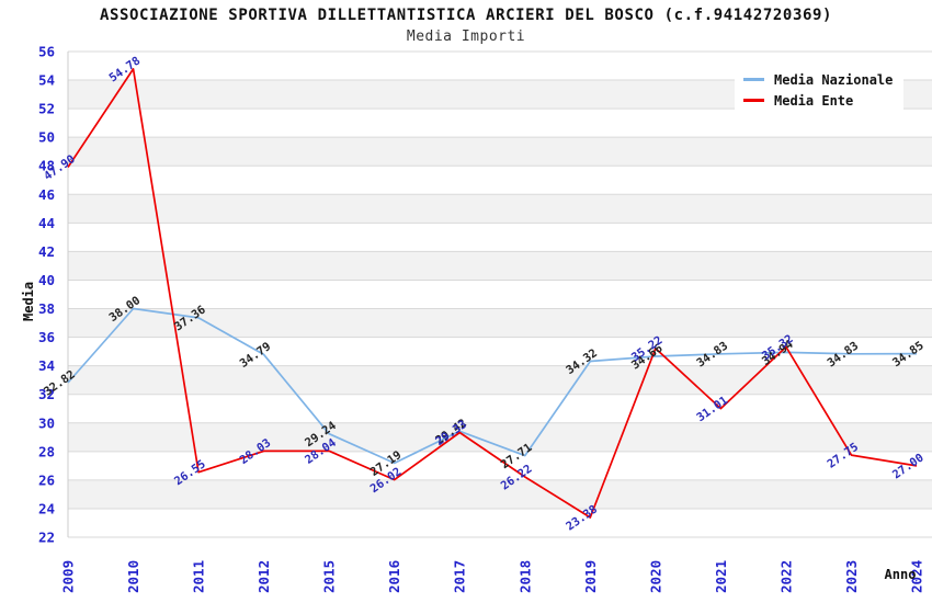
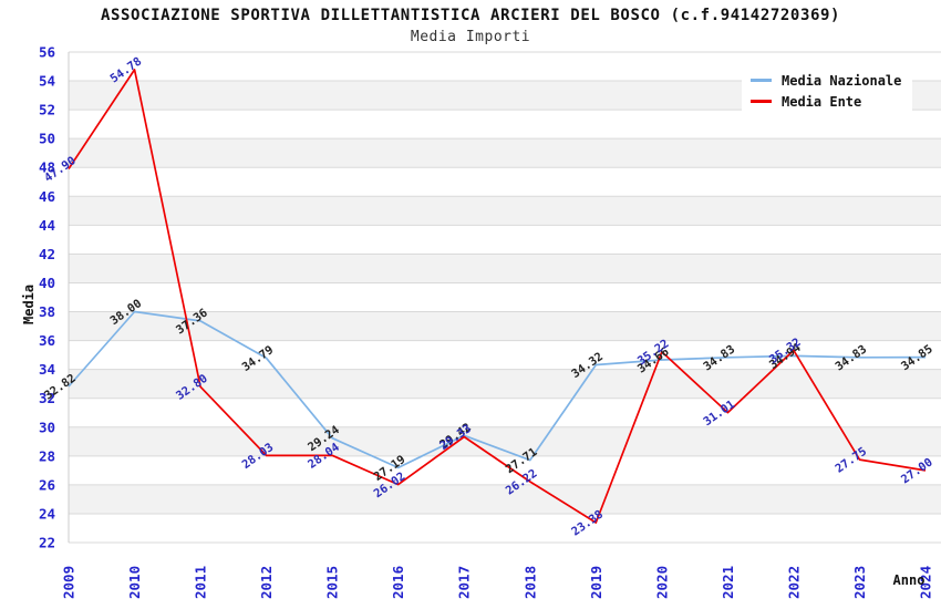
Media Ente/2011: 26.55 -> 32.80
